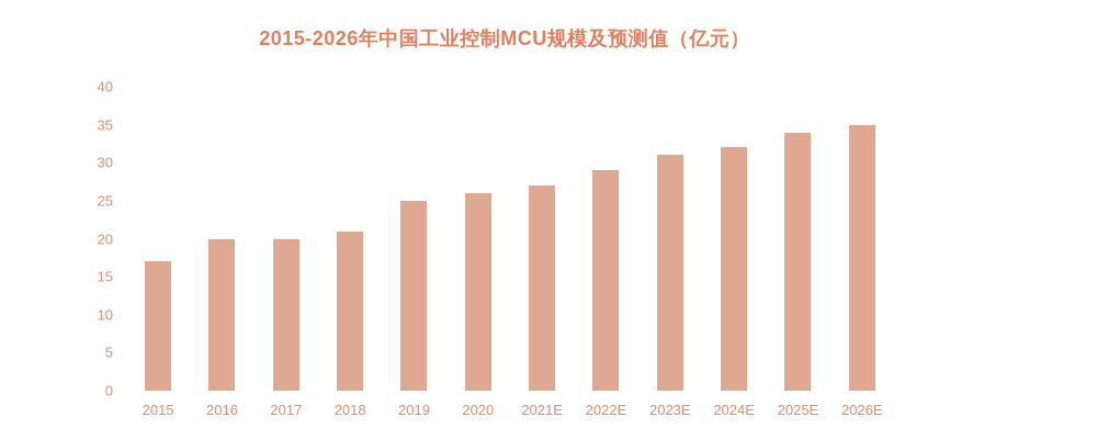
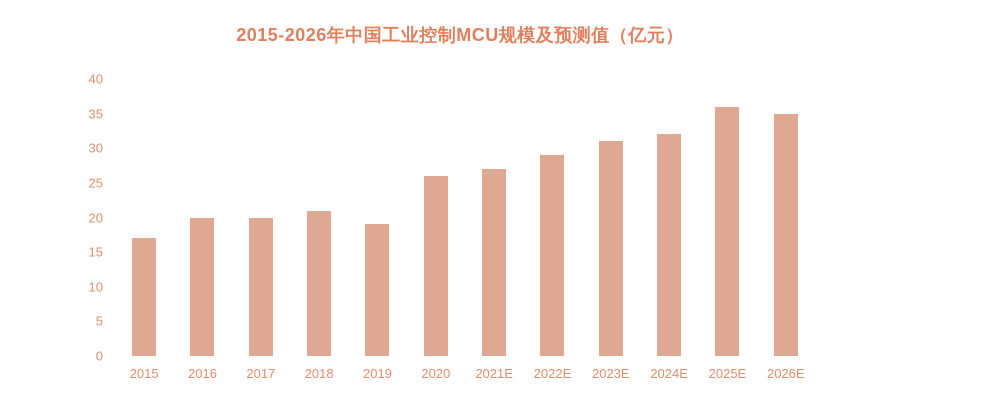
2019: 25 -> 19
2025E: 34 -> 36
